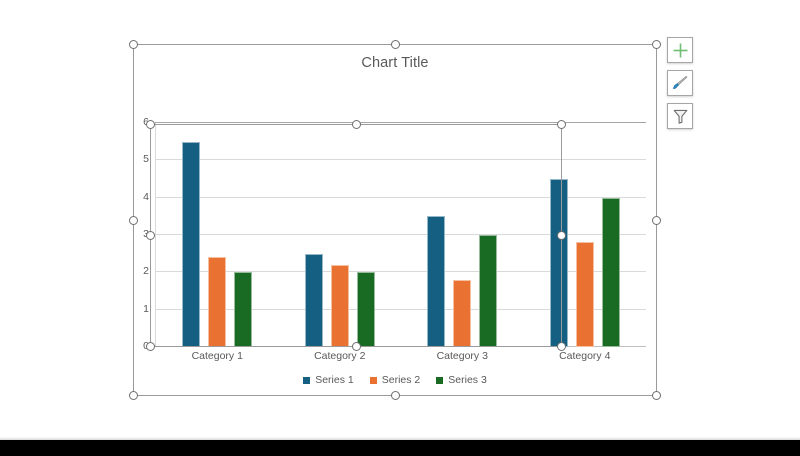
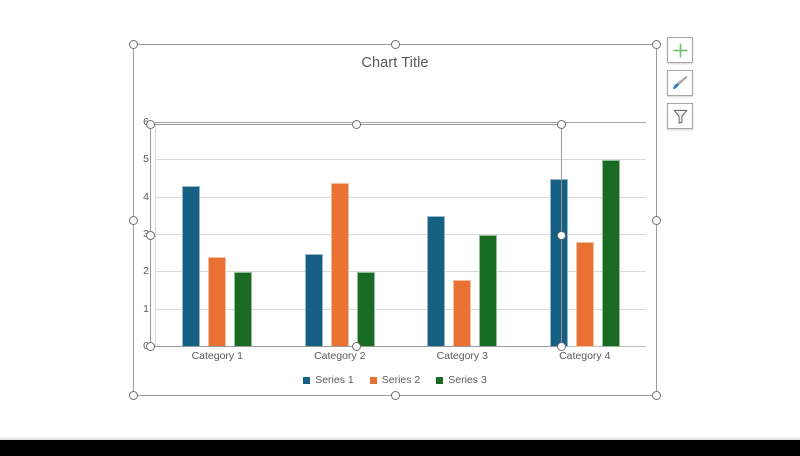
Series 1/Category 1: 5.5 -> 4.3
Series 2/Category 2: 2.2 -> 4.4
Series 3/Category 4: 4 -> 5
